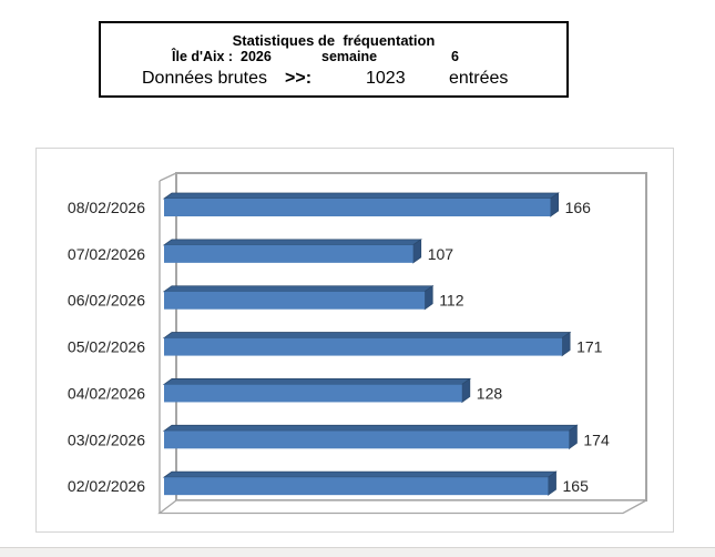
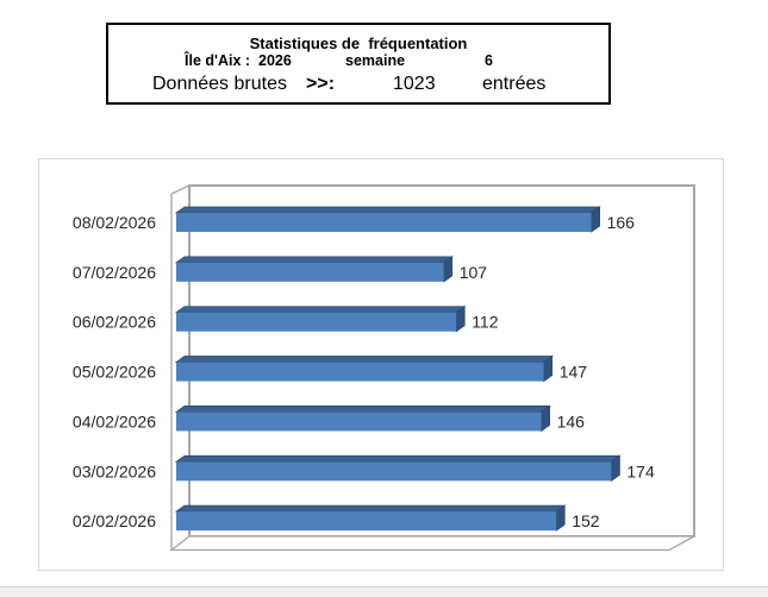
05/02/2026: 171 -> 147
04/02/2026: 128 -> 146
02/02/2026: 165 -> 152
